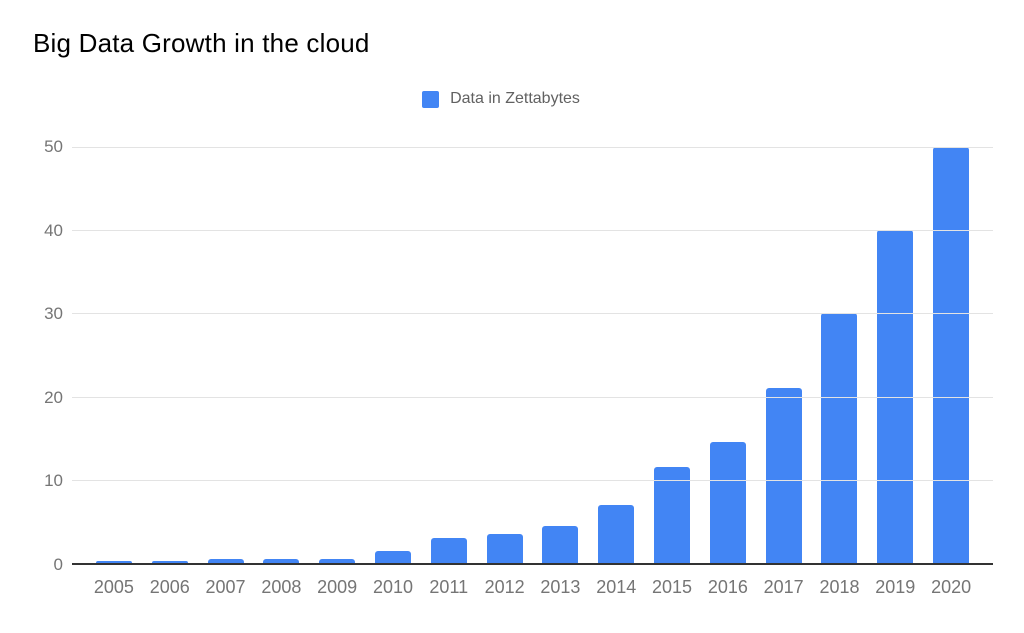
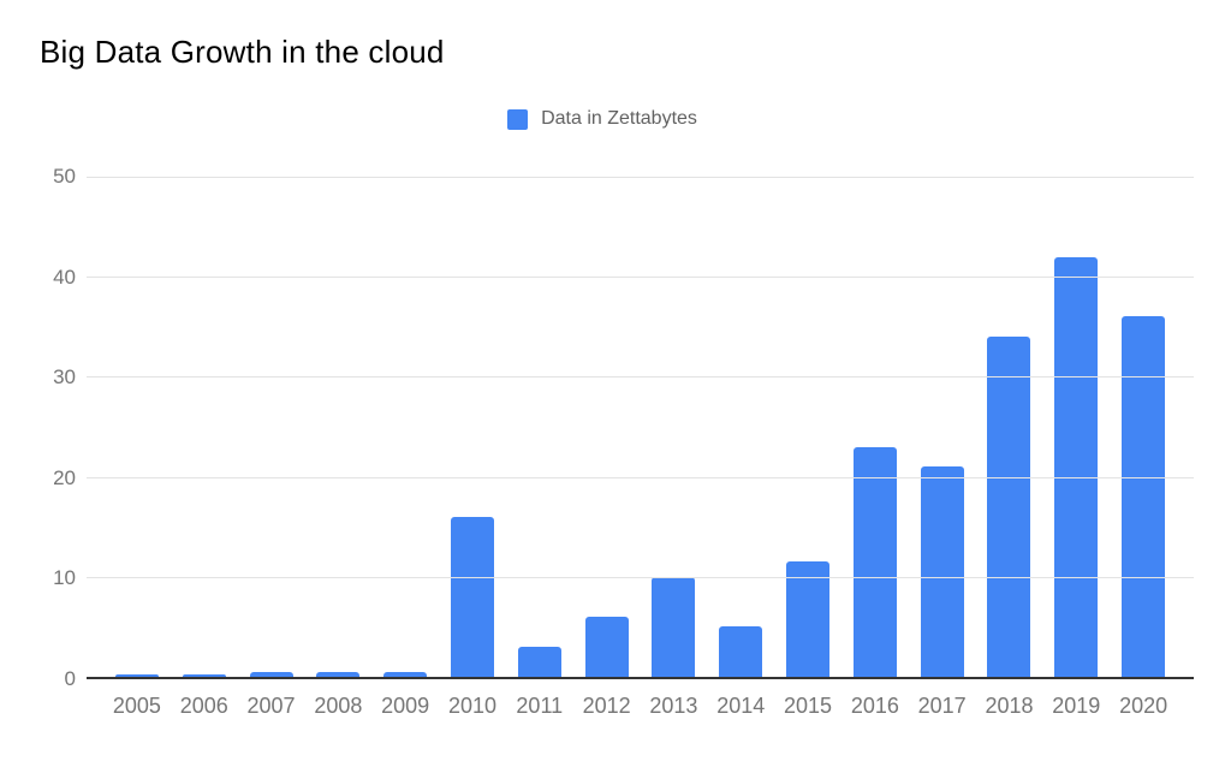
2010: 2 -> 16
2012: 4 -> 6
2013: 4 -> 10
2014: 7 -> 5
2016: 14 -> 23
2018: 30 -> 34
2019: 40 -> 42
2020: 50 -> 36
